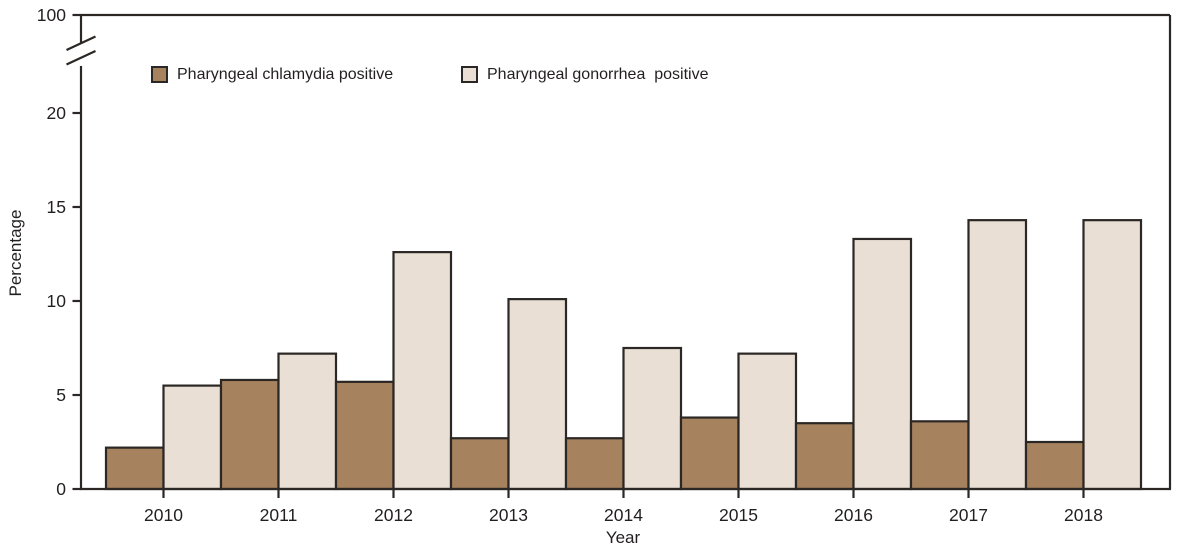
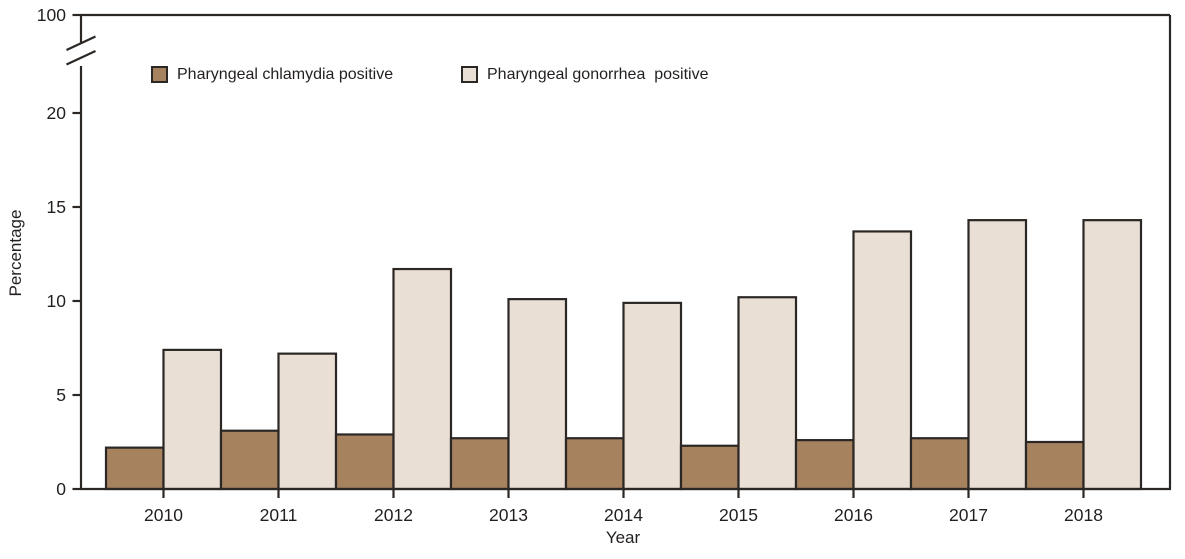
Pharyngeal gonorrhea positive/2010: 5.5 -> 7.4
Pharyngeal chlamydia positive/2011: 5.8 -> 3.1
Pharyngeal chlamydia positive/2012: 5.7 -> 2.9
Pharyngeal gonorrhea positive/2012: 12.6 -> 11.7
Pharyngeal gonorrhea positive/2014: 7.5 -> 9.9
Pharyngeal chlamydia positive/2015: 3.8 -> 2.3
Pharyngeal gonorrhea positive/2015: 7.2 -> 10.2
Pharyngeal chlamydia positive/2016: 3.5 -> 2.6
Pharyngeal gonorrhea positive/2016: 13.3 -> 13.7
Pharyngeal chlamydia positive/2017: 3.6 -> 2.7
